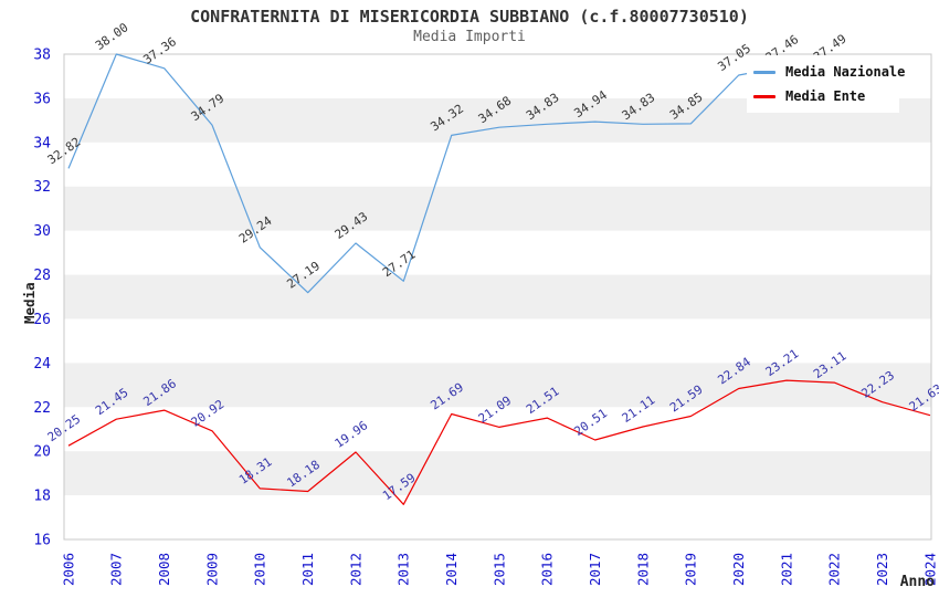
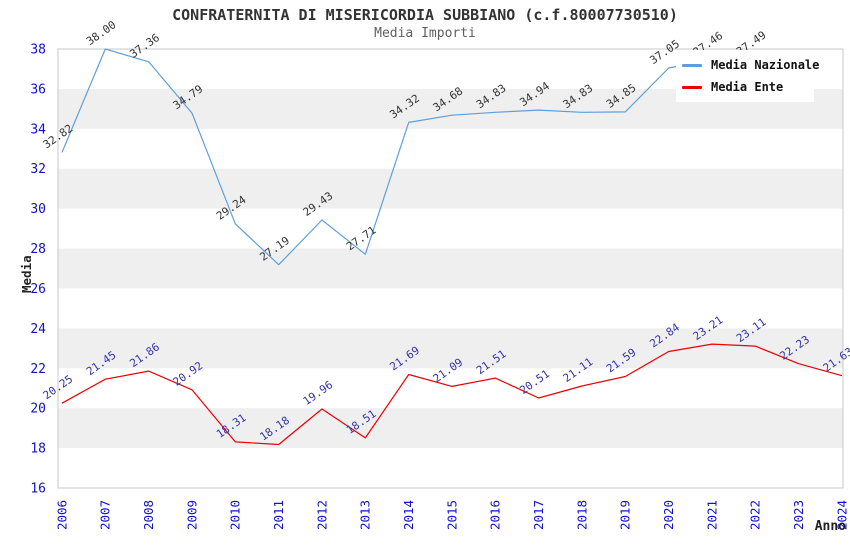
Media Ente/2013: 17.59 -> 18.51
